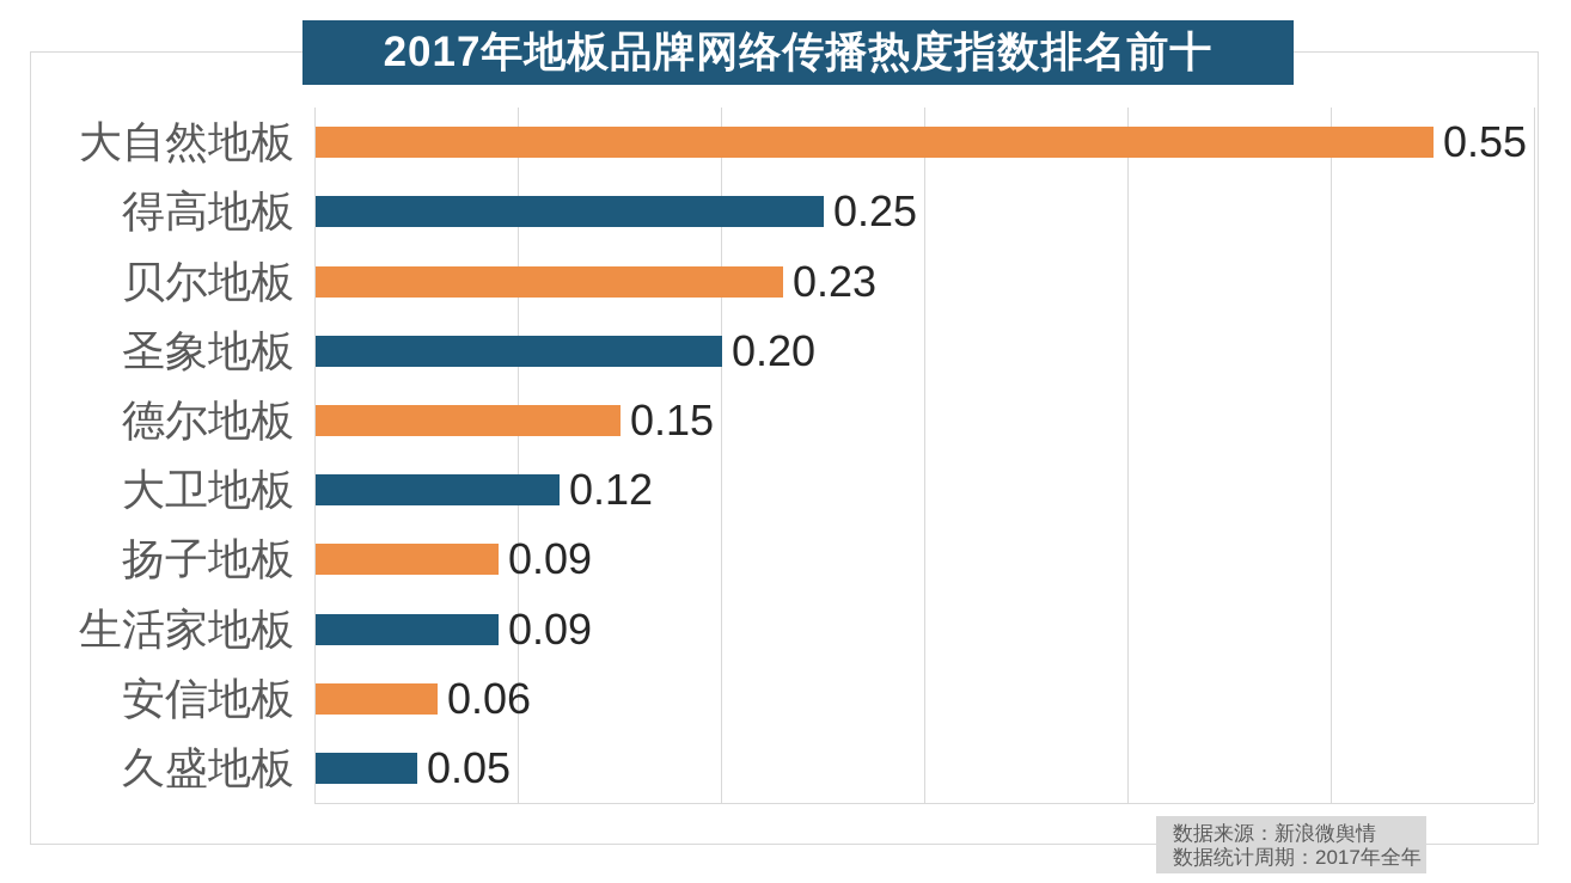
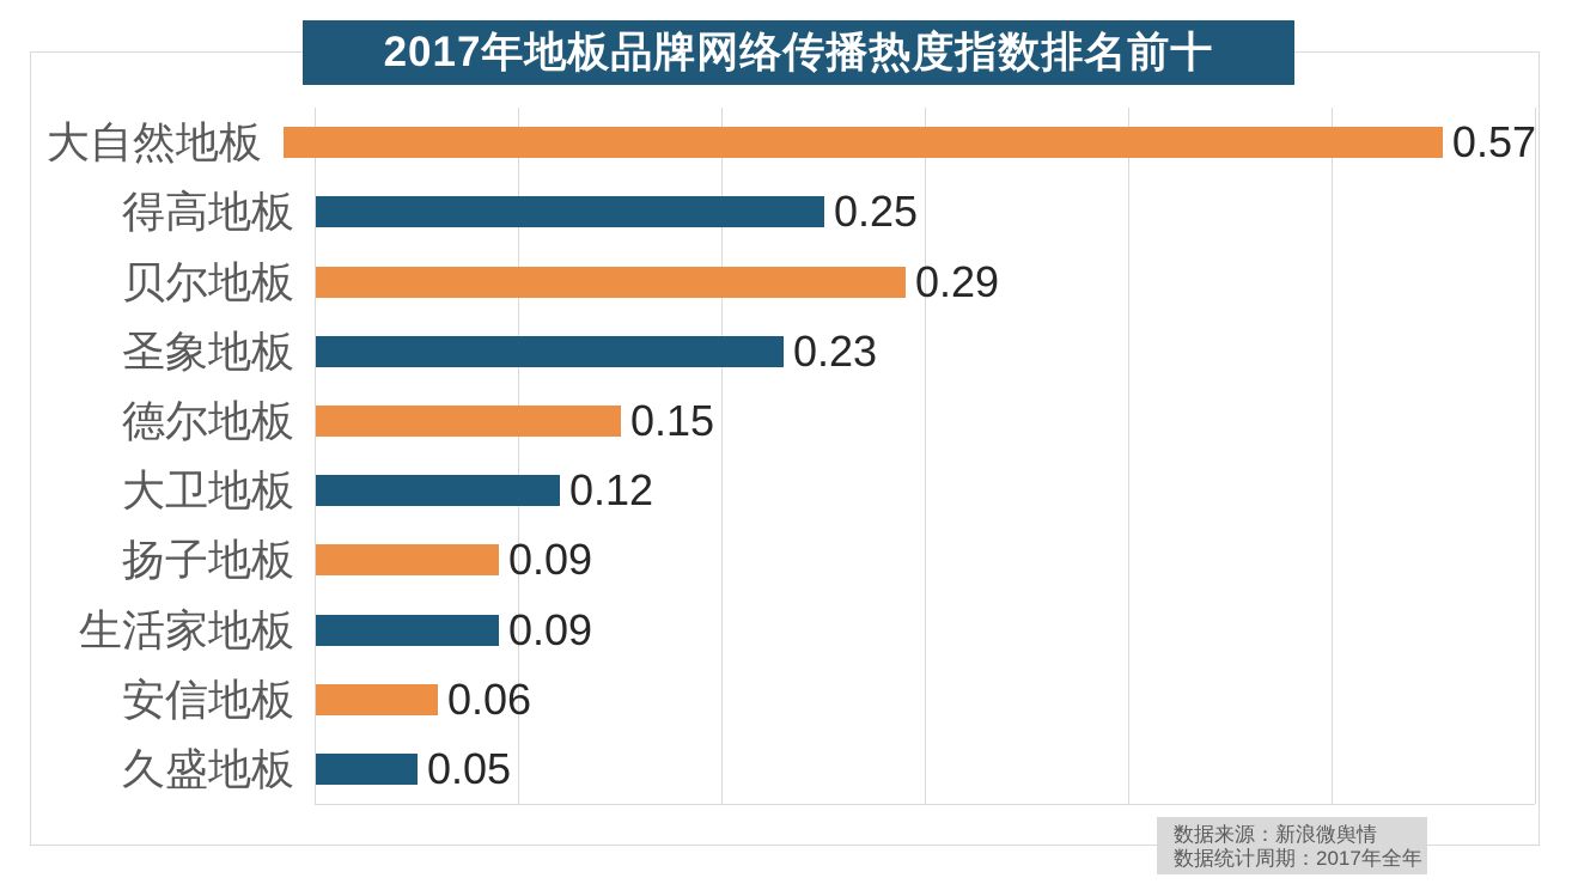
大自然地板: 0.55 -> 0.57
贝尔地板: 0.23 -> 0.29
圣象地板: 0.20 -> 0.23
